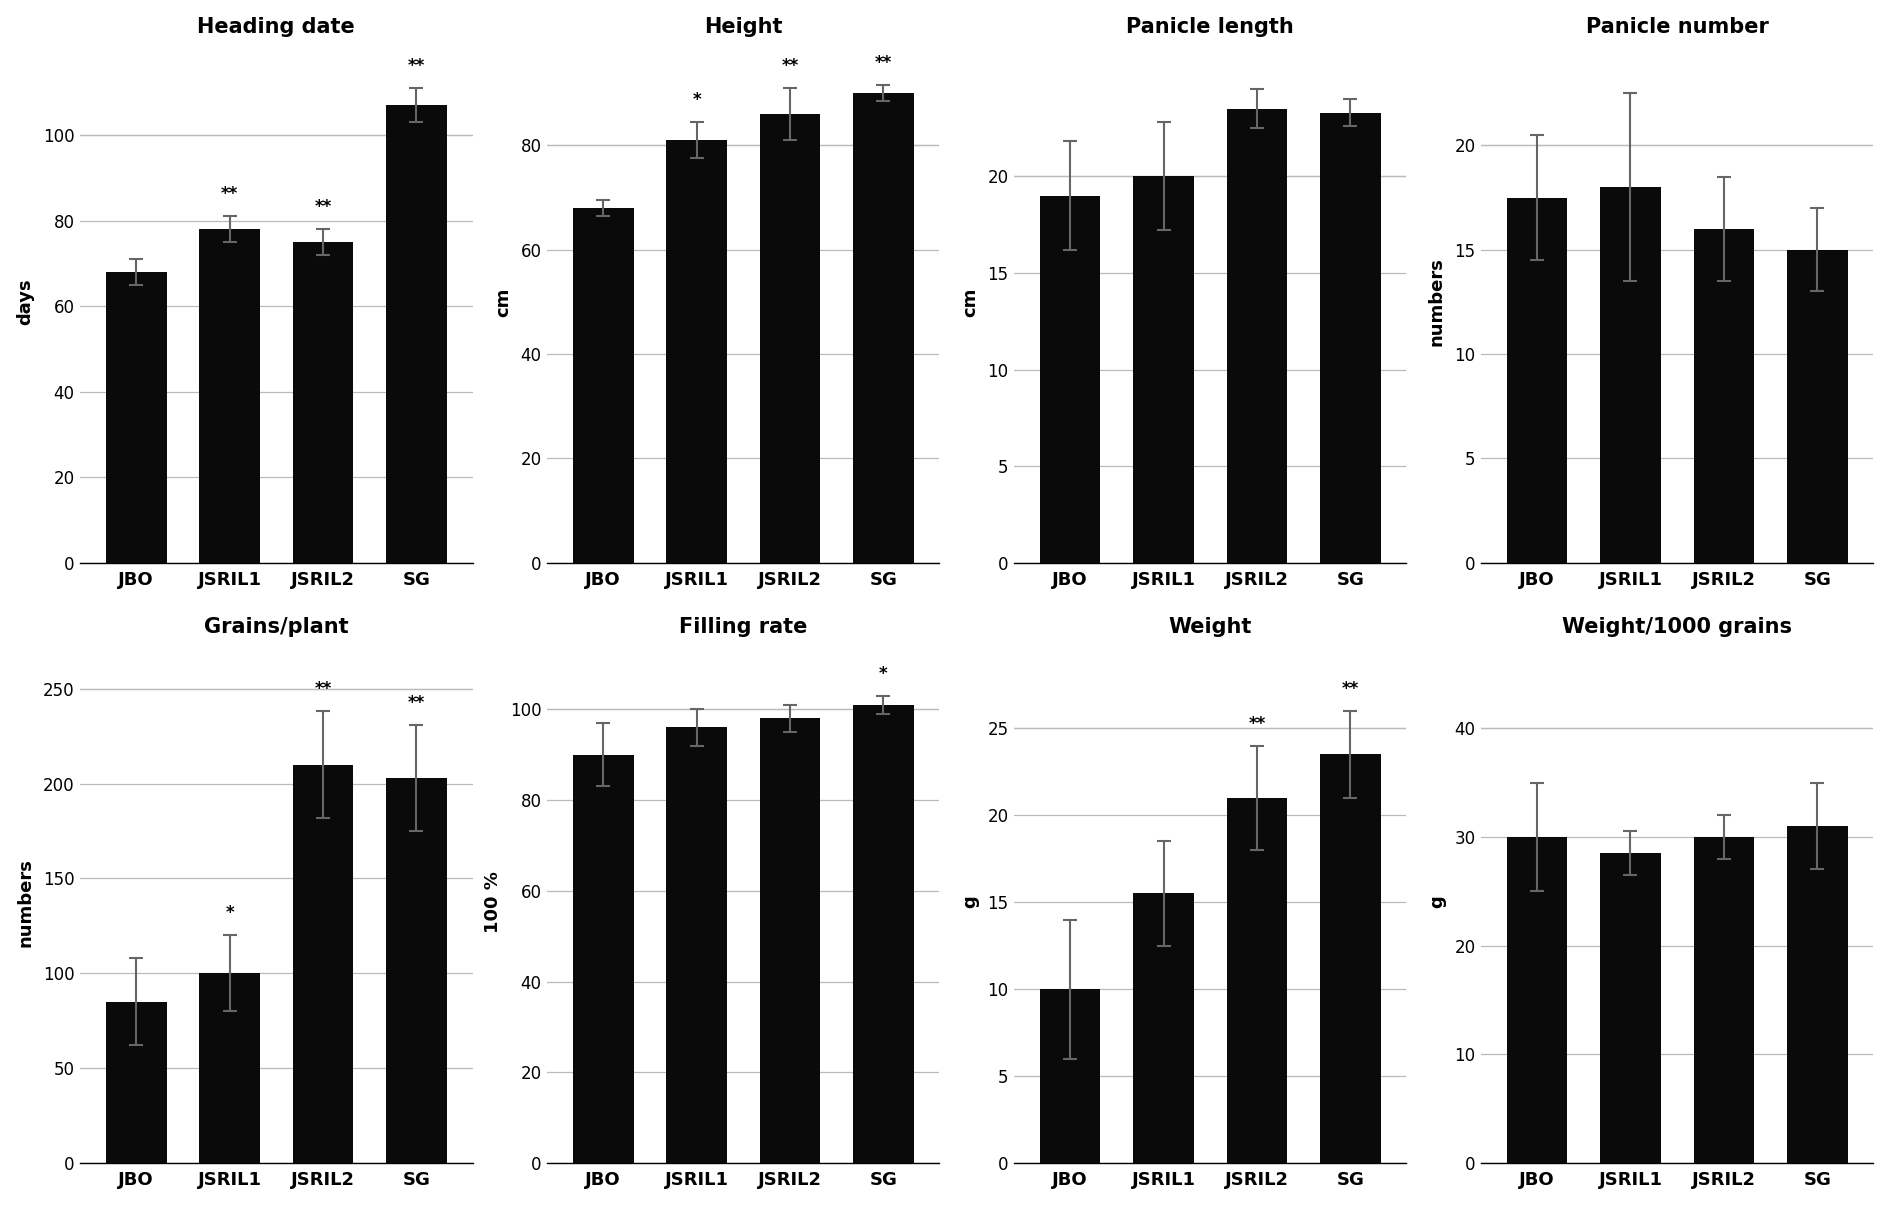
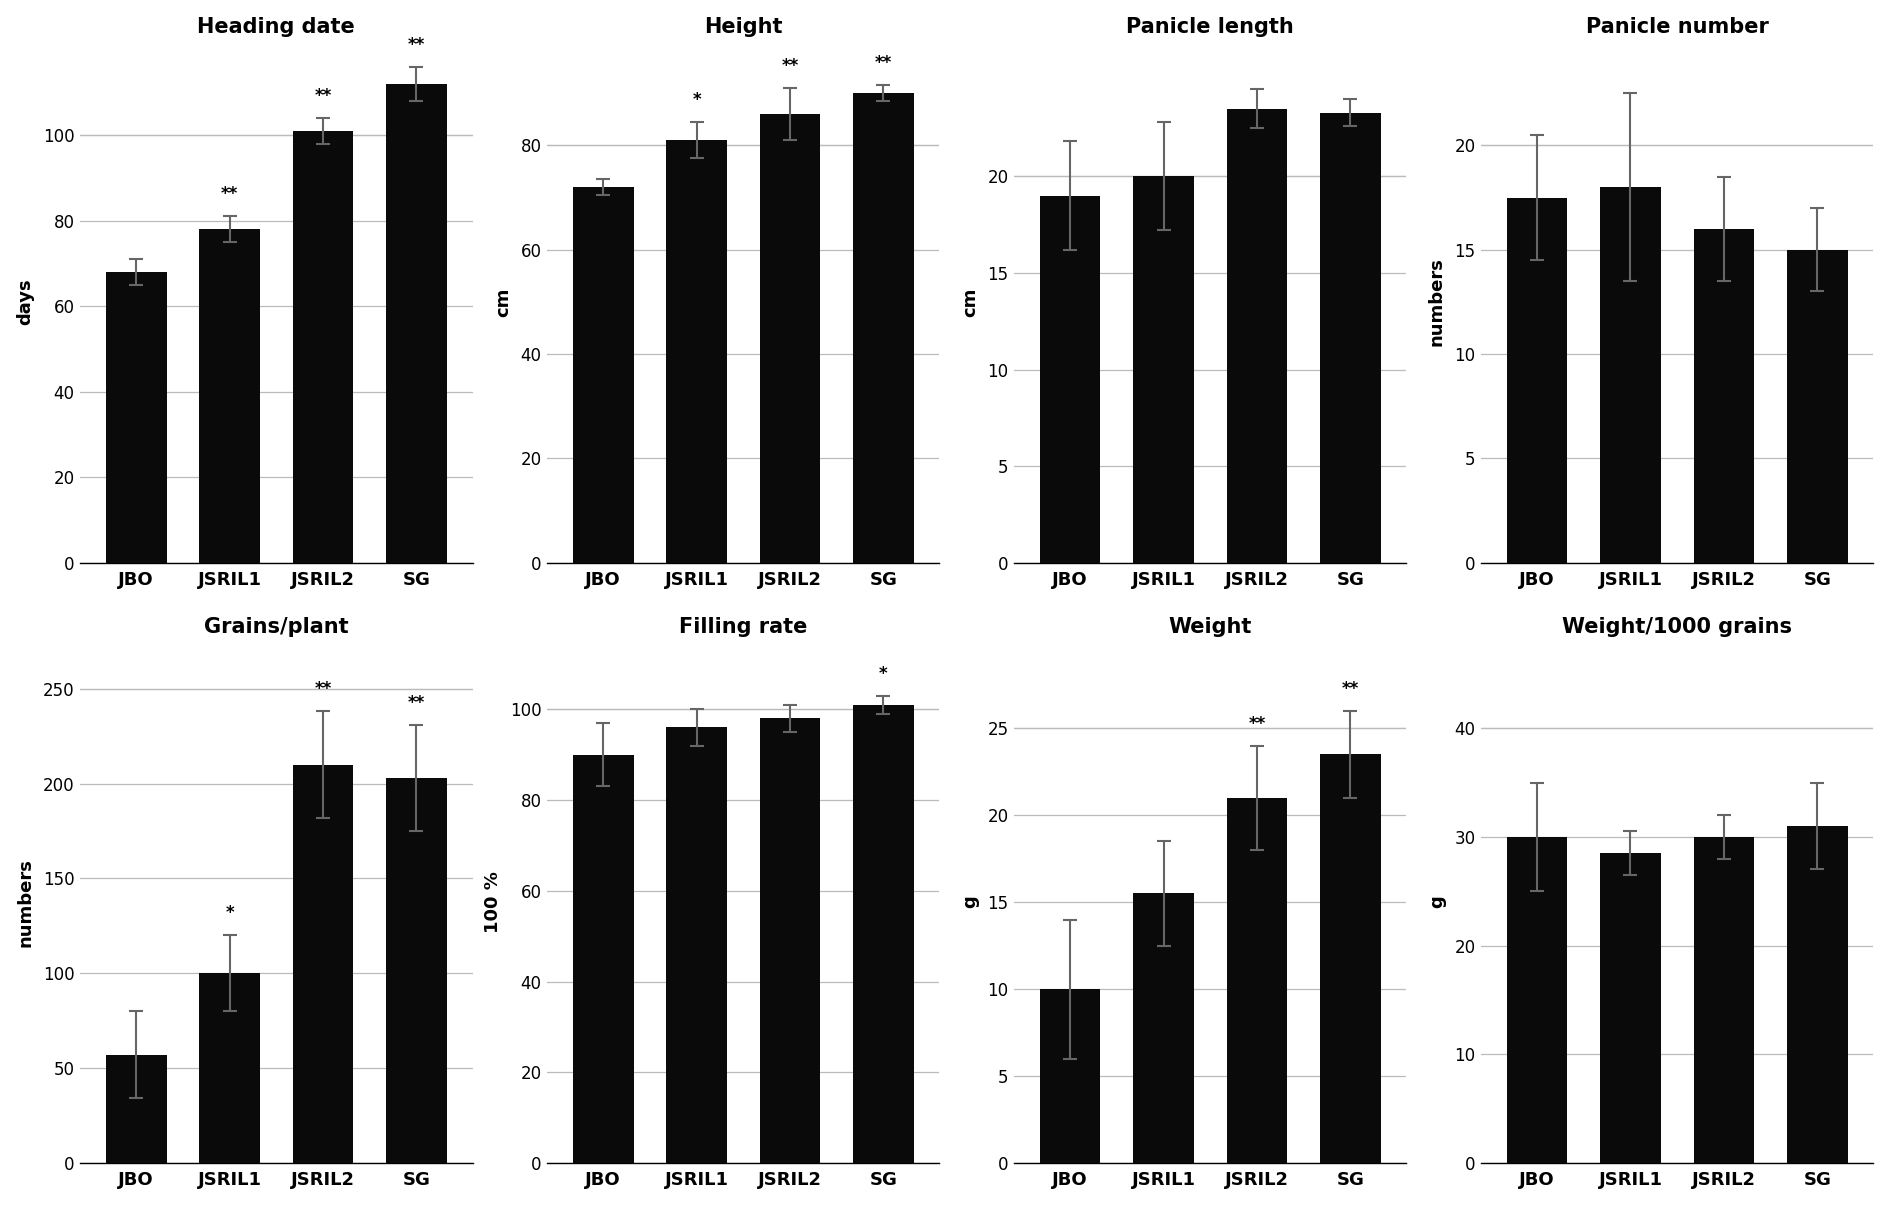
Heading date/JSRIL2: 75 -> 101
Heading date/SG: 107 -> 112
Height/JBO: 68 -> 72
Grains/plant/JBO: 85 -> 57
